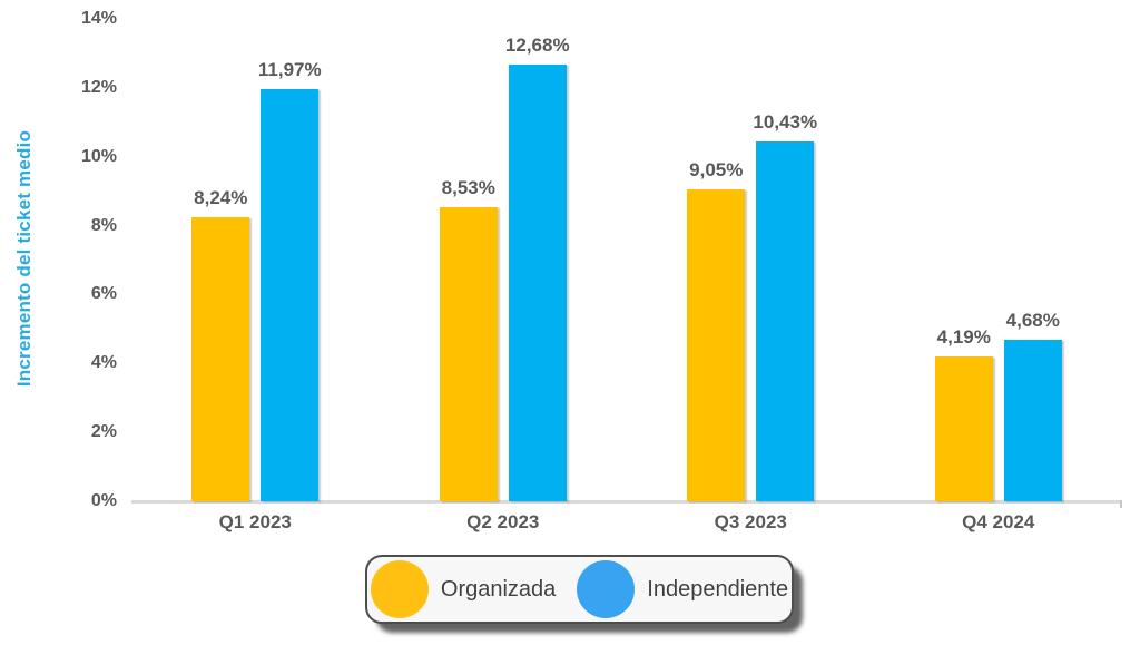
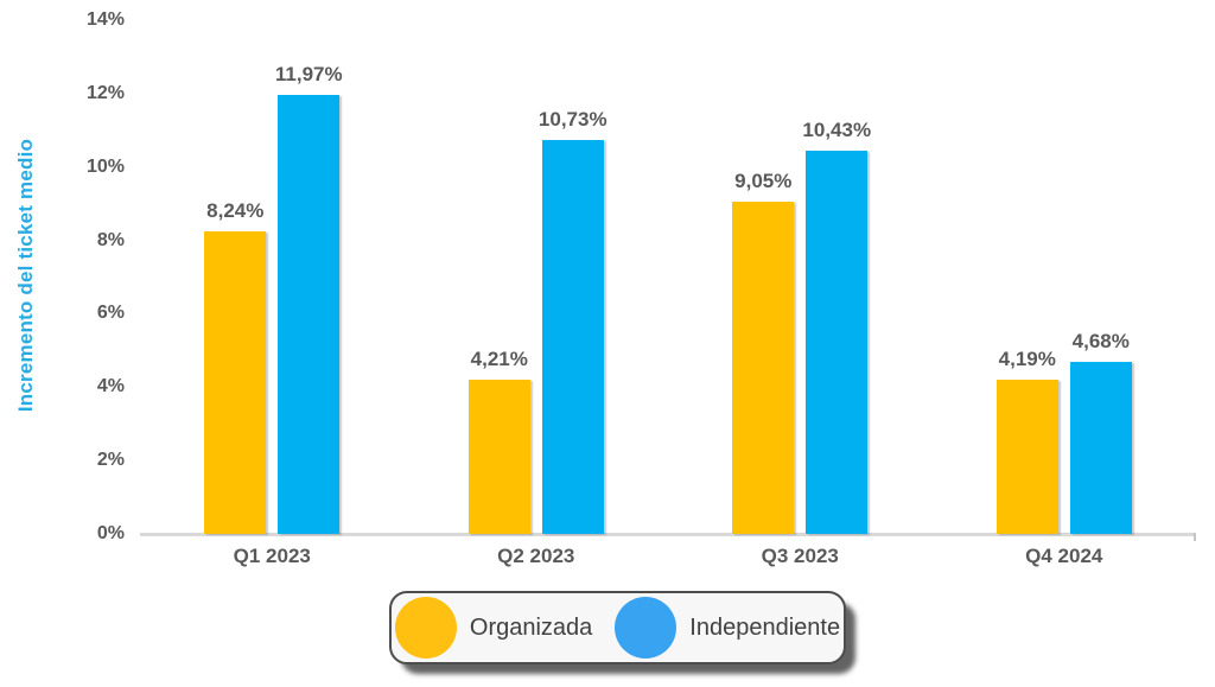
Organizada/Q2 2023: 8,53% -> 4,21%
Independiente/Q2 2023: 12,68% -> 10,73%
